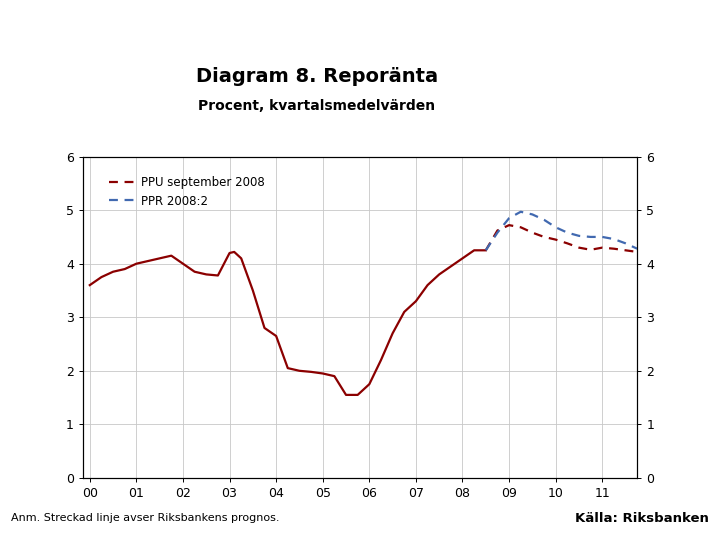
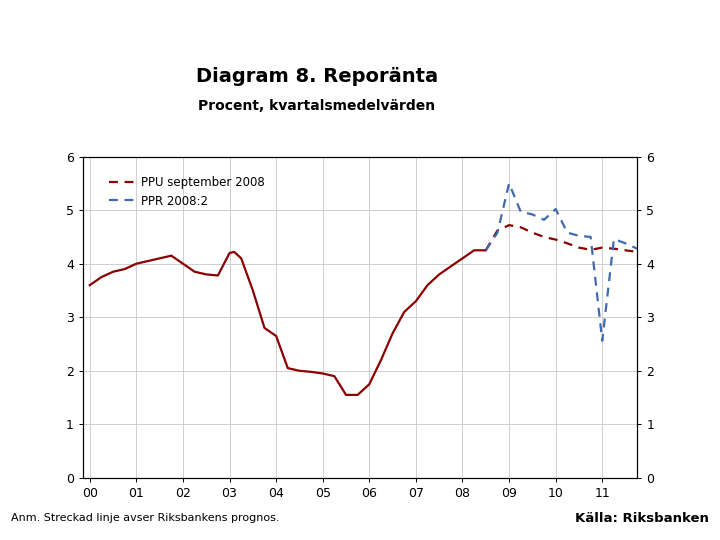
PPR 2008:2/09: 4.85 -> 5.50
PPR 2008:2/10: 4.68 -> 5.02
PPR 2008:2/11: 4.50 -> 2.56
